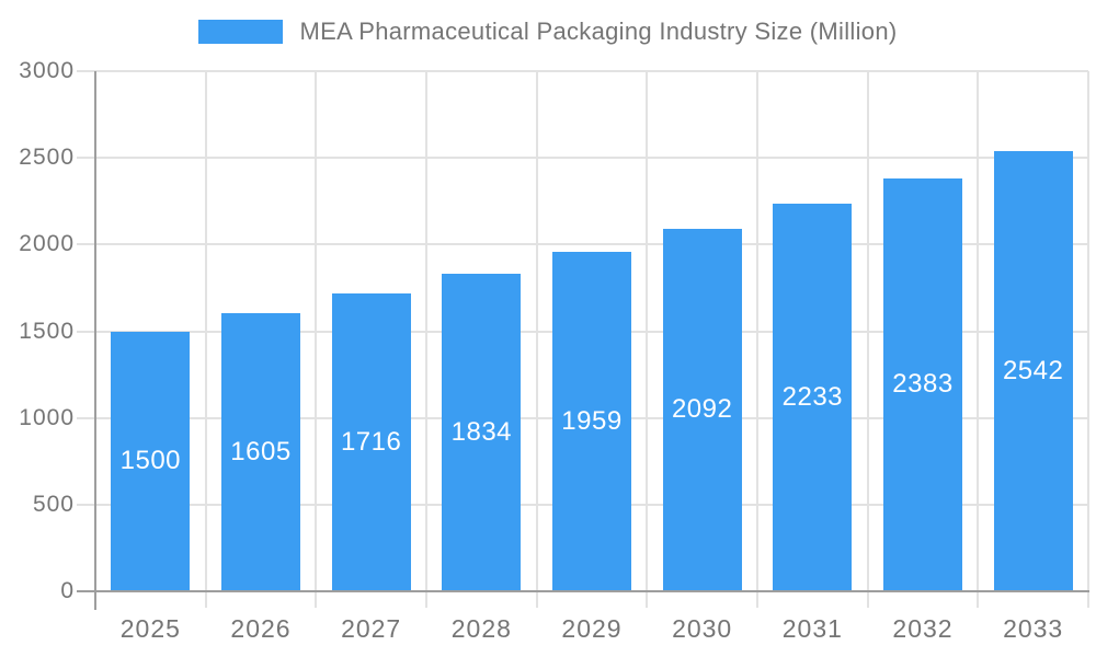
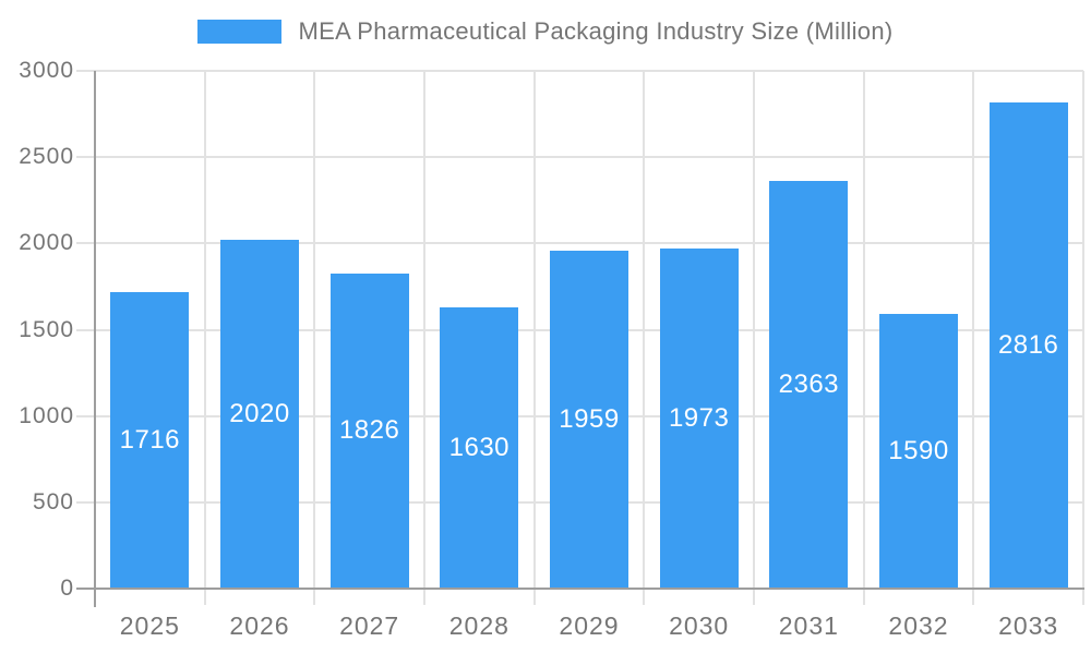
2025: 1500 -> 1716
2026: 1605 -> 2020
2027: 1716 -> 1826
2028: 1834 -> 1630
2030: 2092 -> 1973
2031: 2233 -> 2363
2032: 2383 -> 1590
2033: 2542 -> 2816
